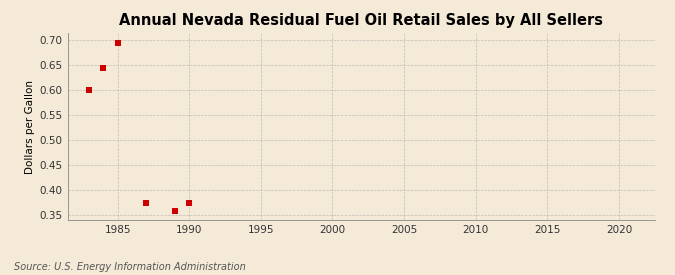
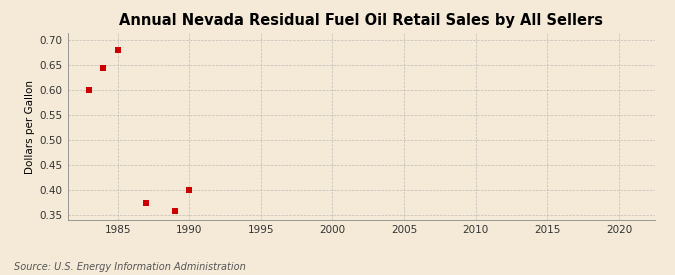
1985: 0.695 -> 0.680
1990: 0.375 -> 0.400
